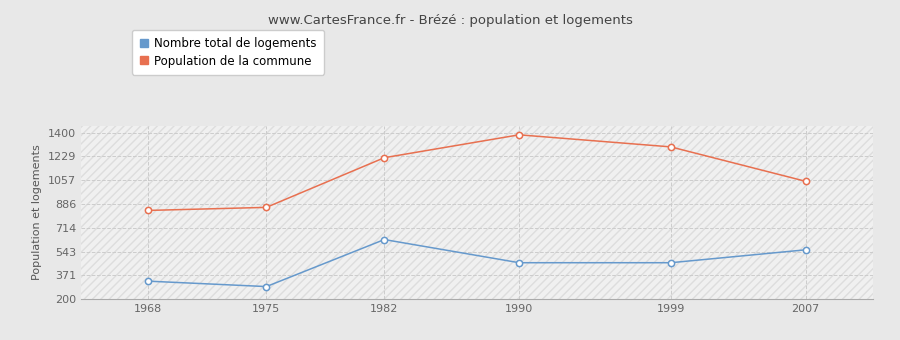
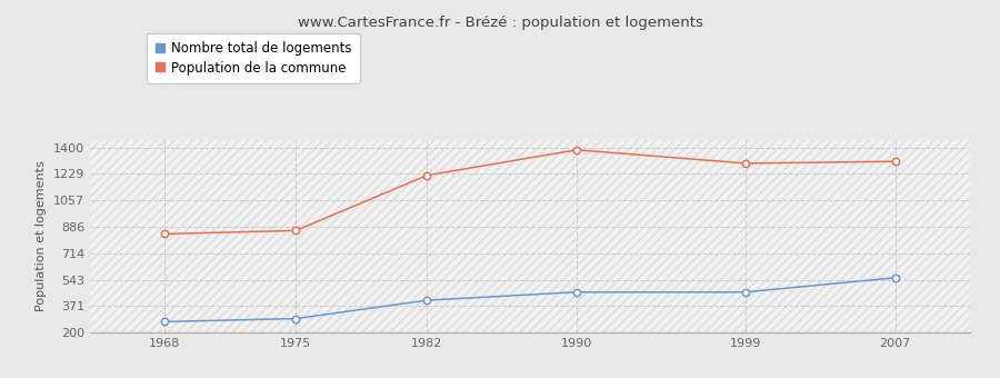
Nombre total de logements/1968: 330 -> 270
Nombre total de logements/1982: 630 -> 410
Population de la commune/2007: 1050 -> 1310
